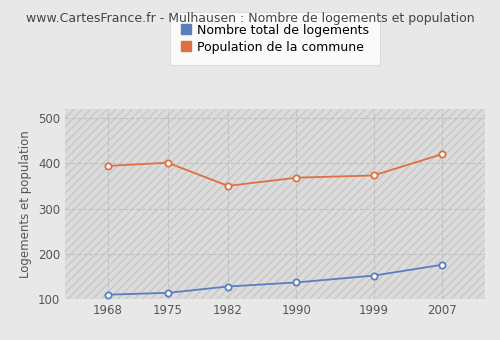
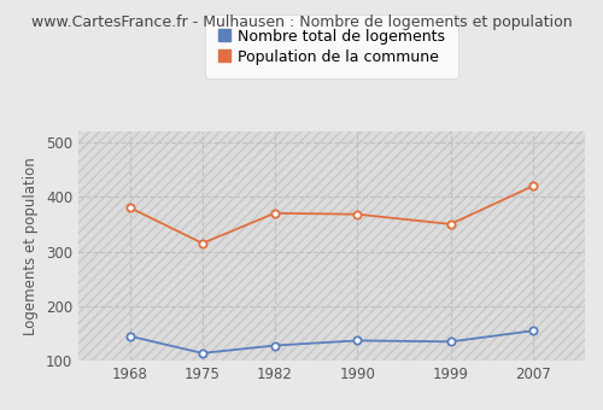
Nombre total de logements/1968: 110 -> 145
Population de la commune/1968: 394 -> 380
Population de la commune/1975: 401 -> 315
Population de la commune/1982: 350 -> 370
Nombre total de logements/1999: 152 -> 135
Population de la commune/1999: 373 -> 350
Nombre total de logements/2007: 176 -> 155
